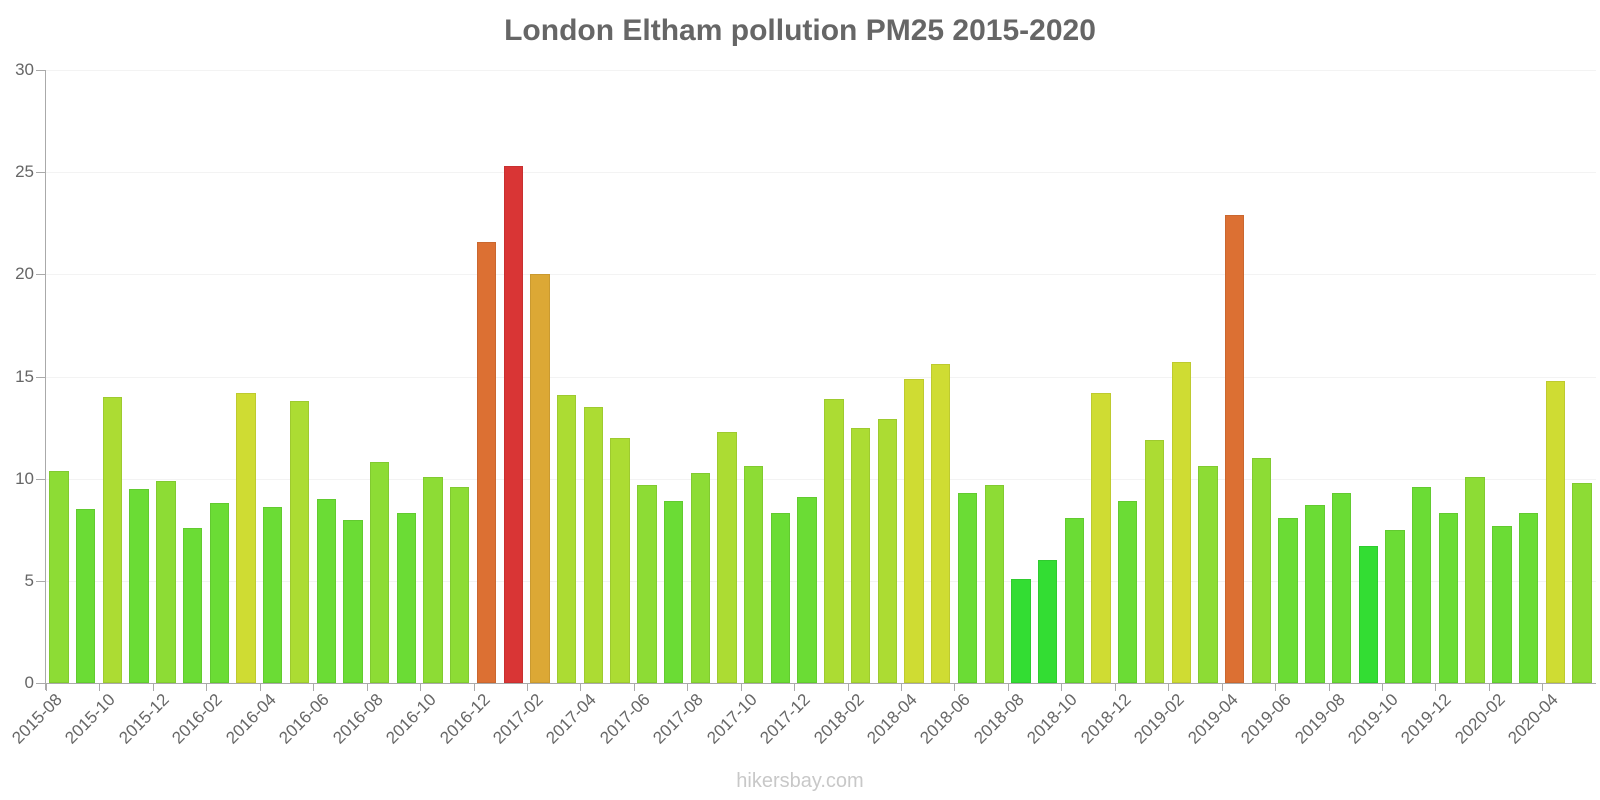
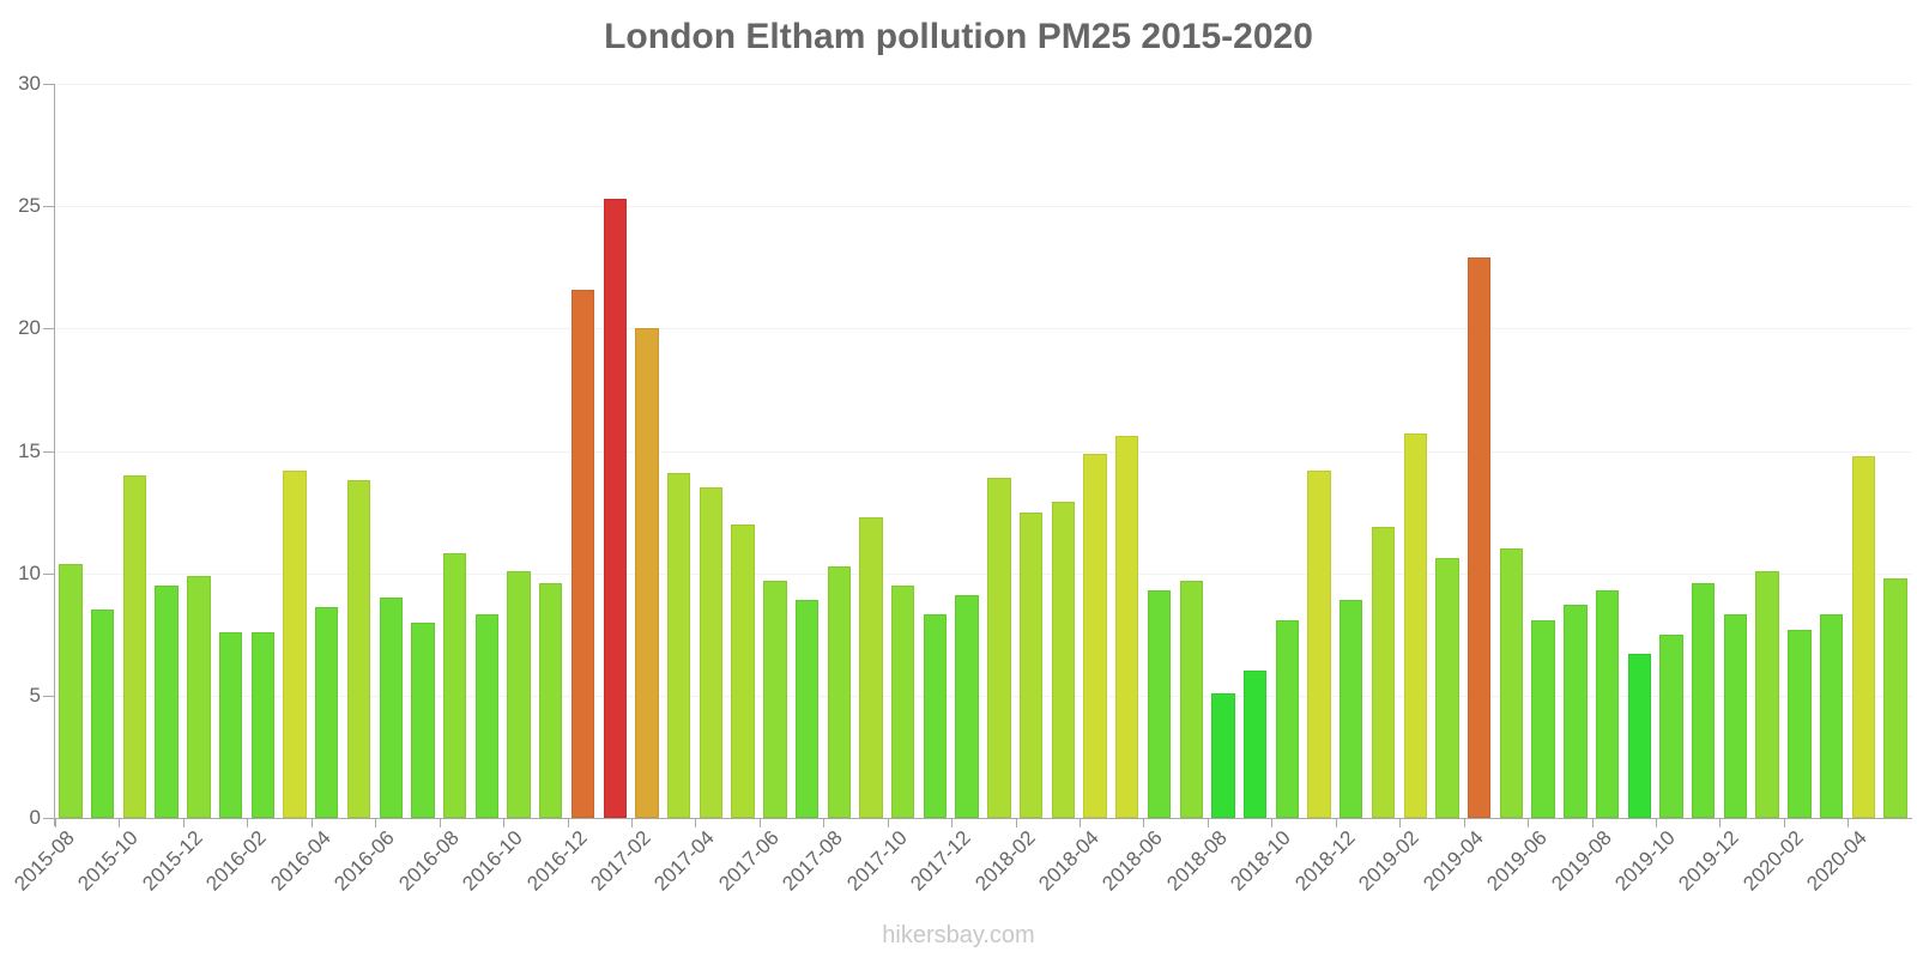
2016-02: 8.8 -> 7.6
2017-10: 10.6 -> 9.5
